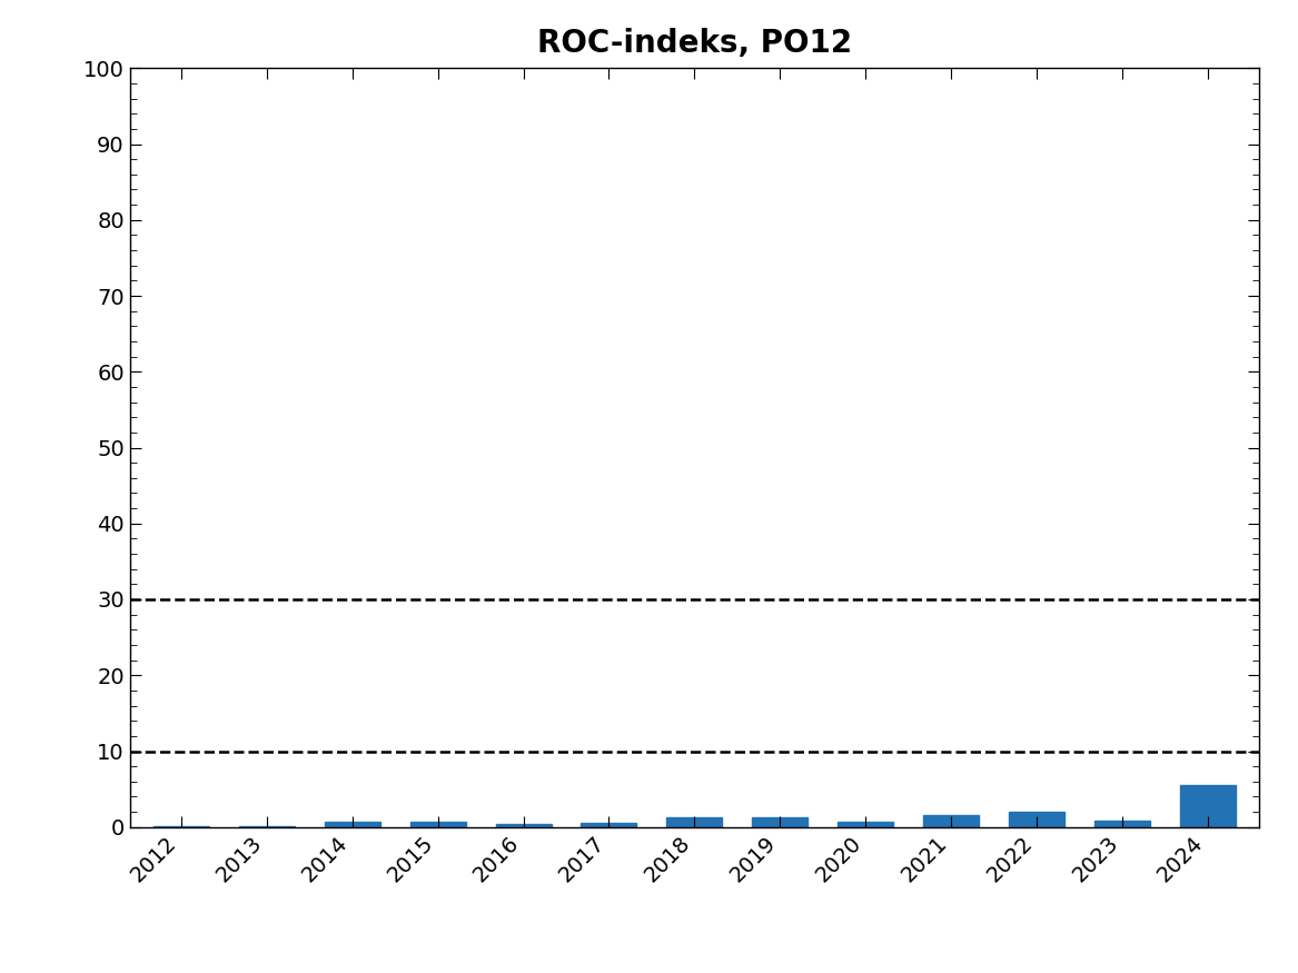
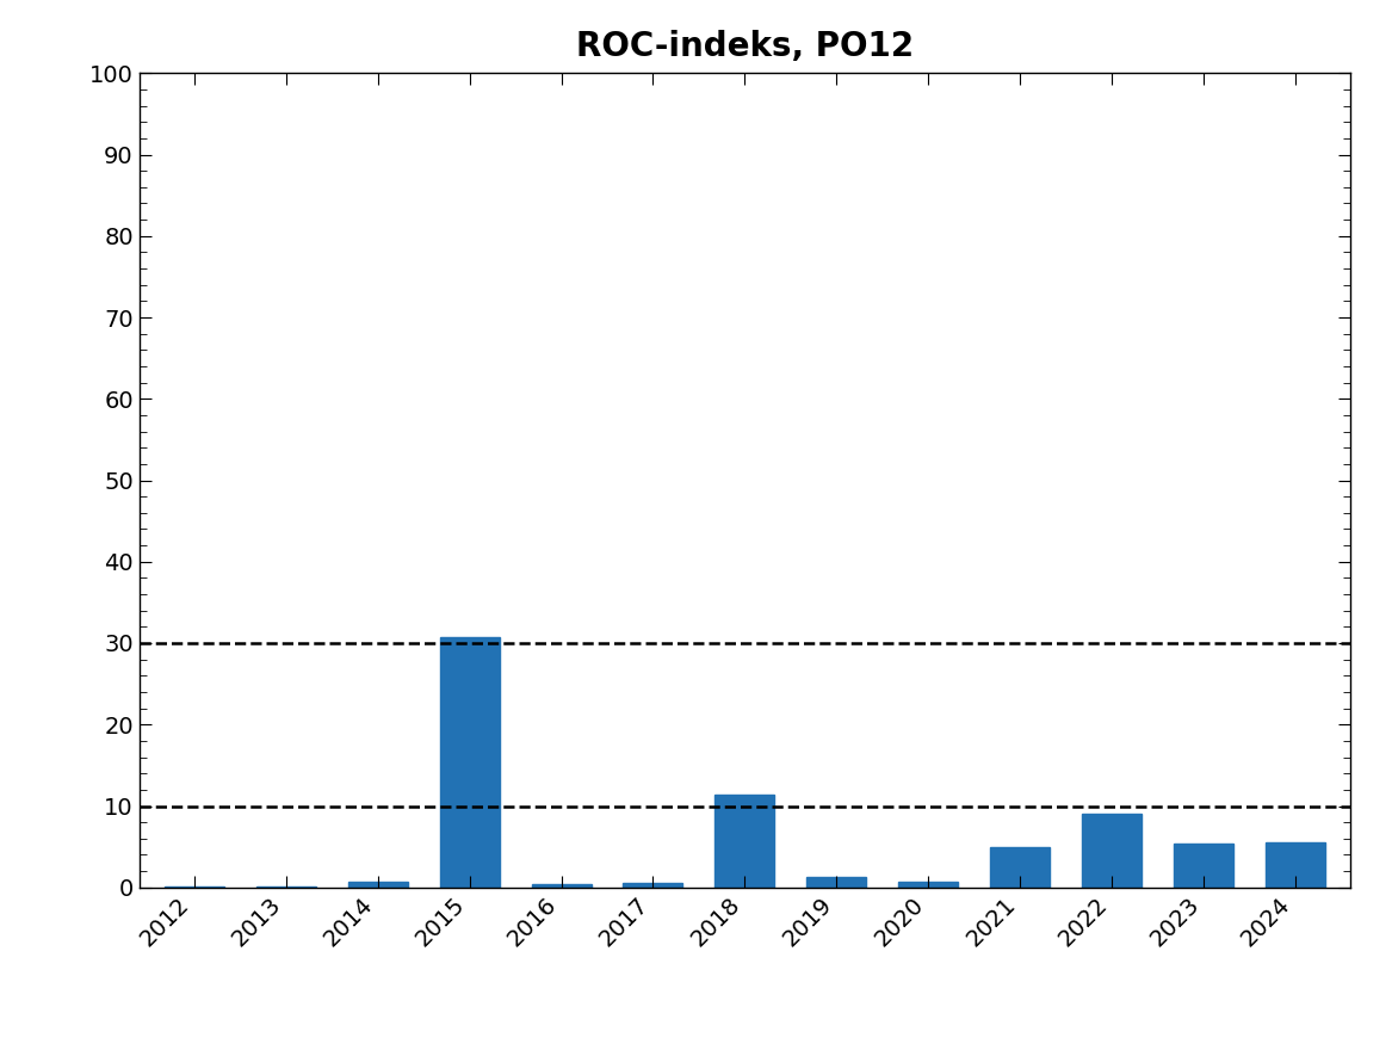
2015: 0.8 -> 30.8
2018: 1.2 -> 11.4
2021: 1.6 -> 5.0
2022: 2.0 -> 9.0
2023: 0.8 -> 5.4
